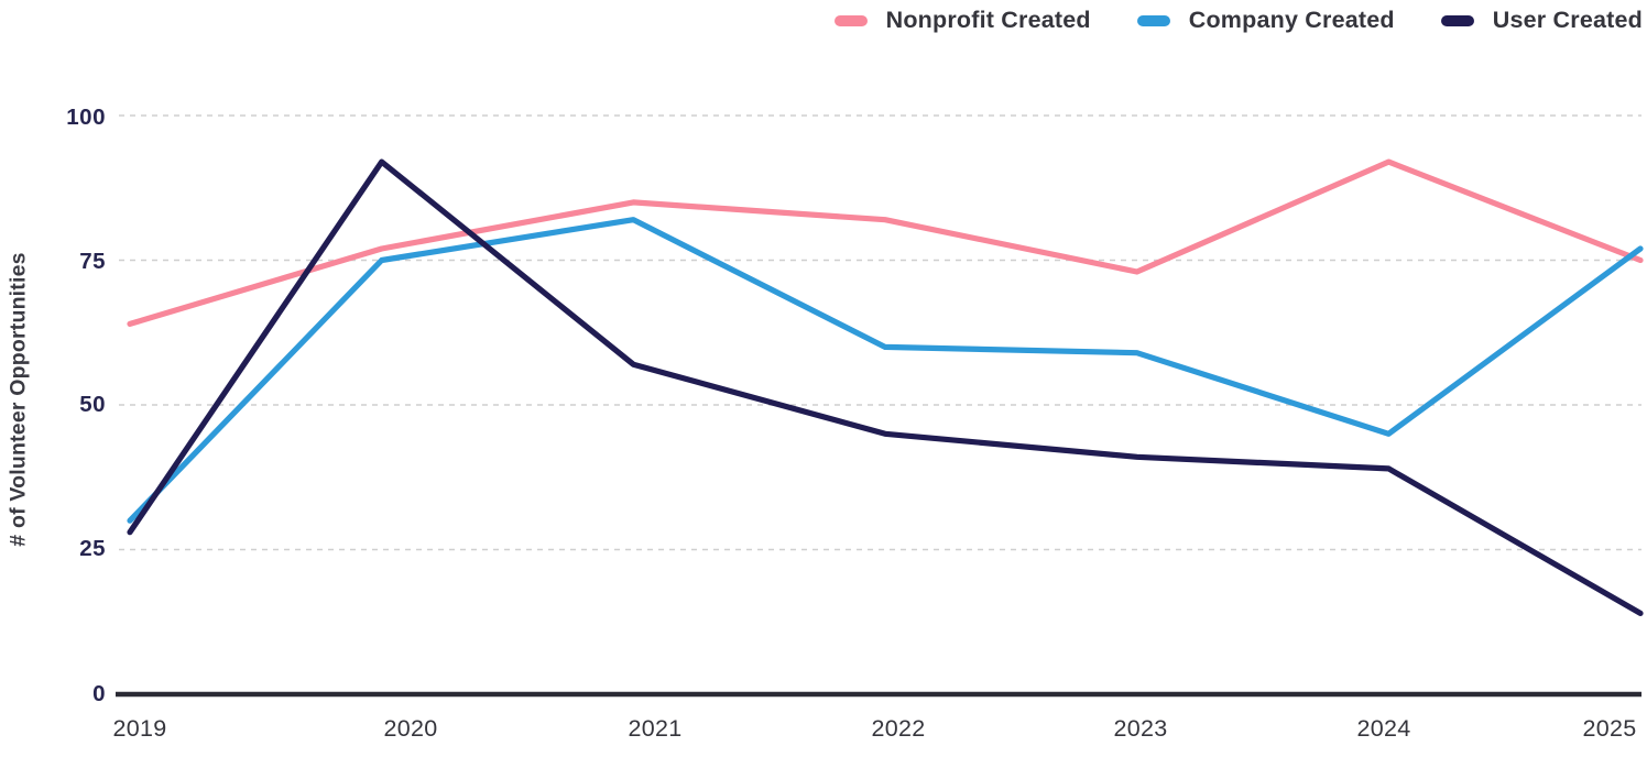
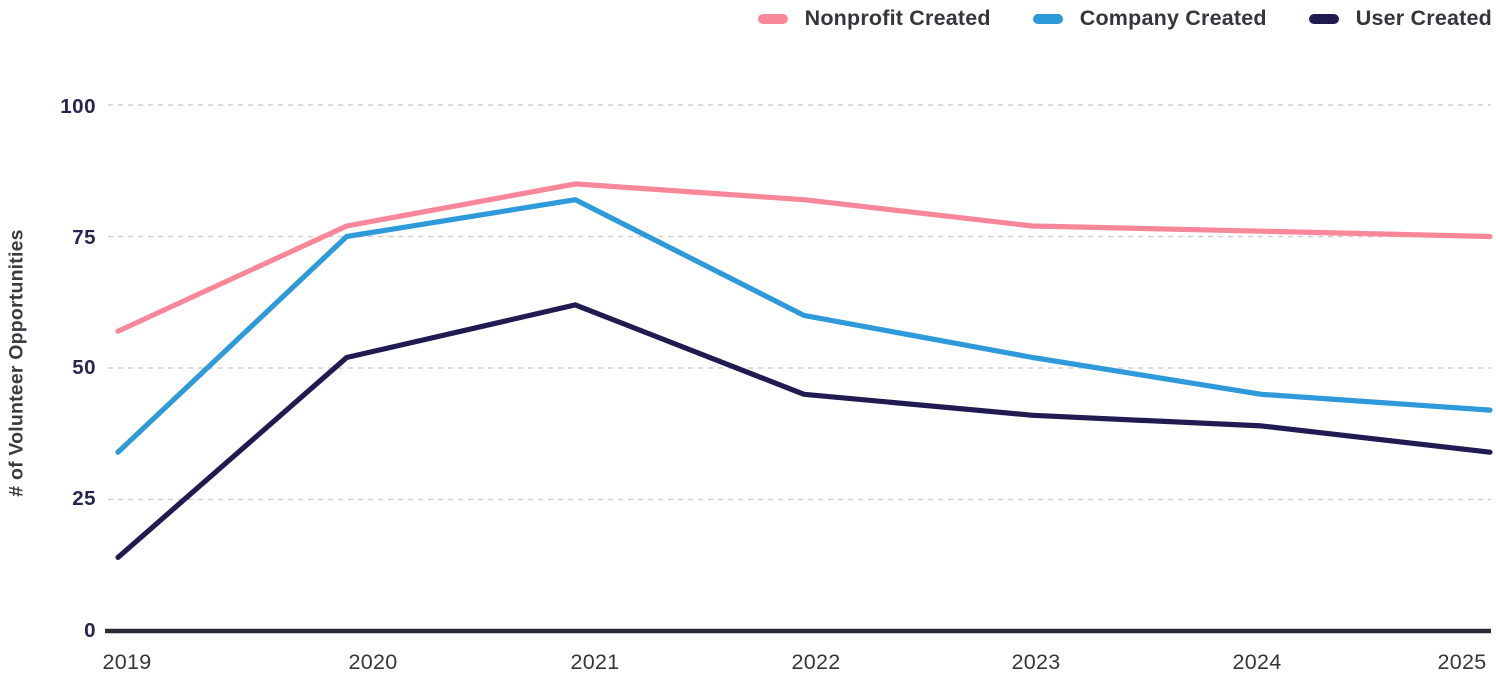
Nonprofit Created/2019: 64 -> 57
Company Created/2019: 30 -> 34
User Created/2019: 28 -> 14
User Created/2020: 92 -> 52
User Created/2021: 57 -> 62
Nonprofit Created/2023: 73 -> 77
Company Created/2023: 59 -> 52
Nonprofit Created/2024: 92 -> 76
Company Created/2025: 77 -> 42
User Created/2025: 14 -> 34
